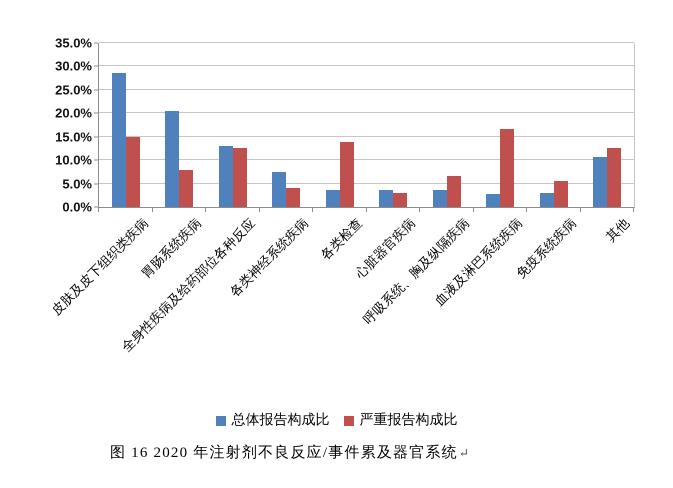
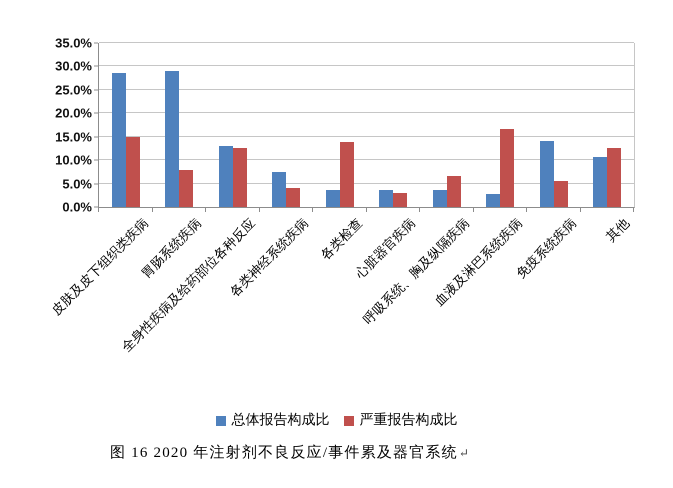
总体报告构成比/胃肠系统疾病: 20% -> 29%
总体报告构成比/免疫系统疾病: 3% -> 14%
